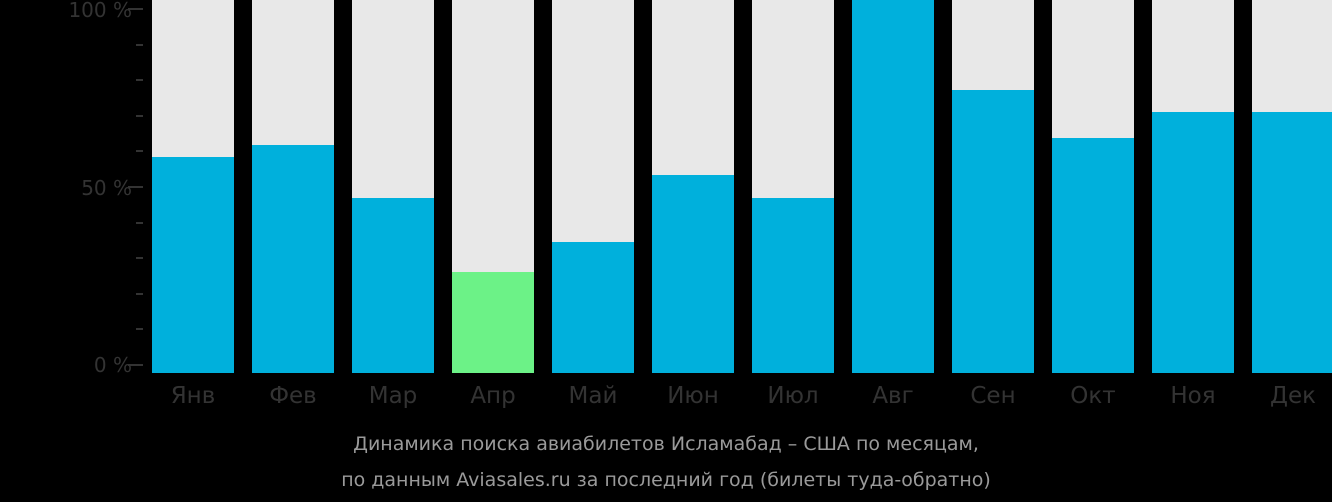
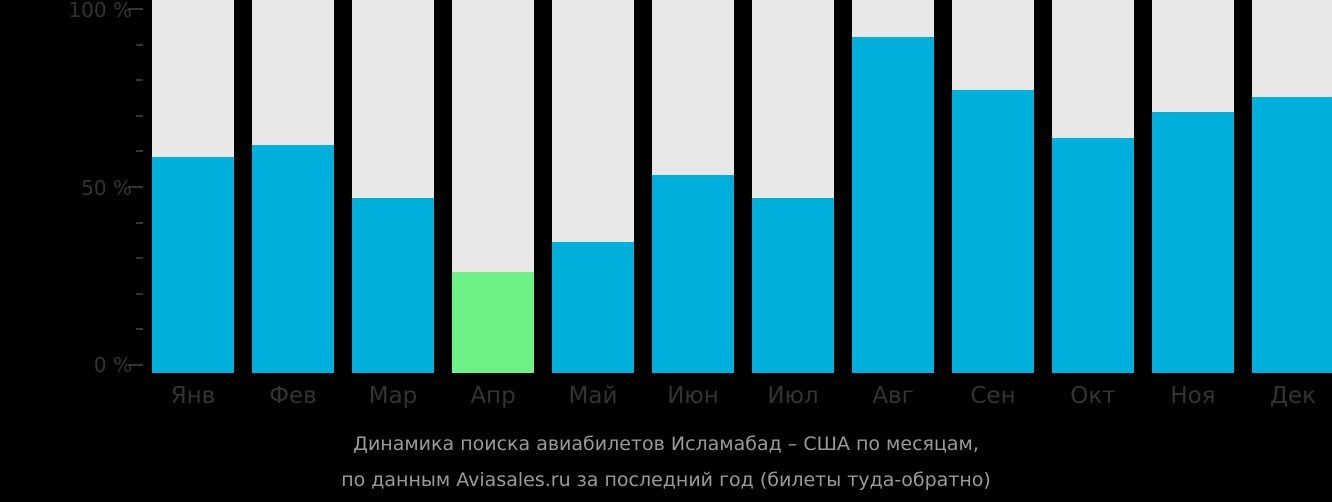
Авг: 100% -> 90%
Дек: 70% -> 74%
